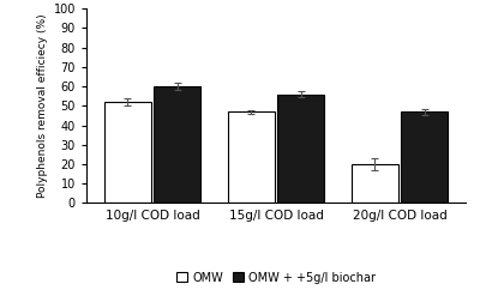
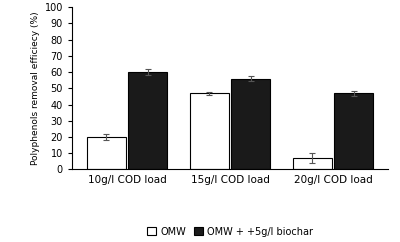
OMW/10g/l COD load: 52 -> 20
OMW/20g/l COD load: 20 -> 7
